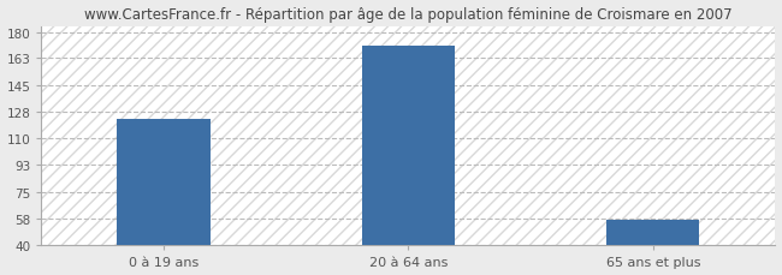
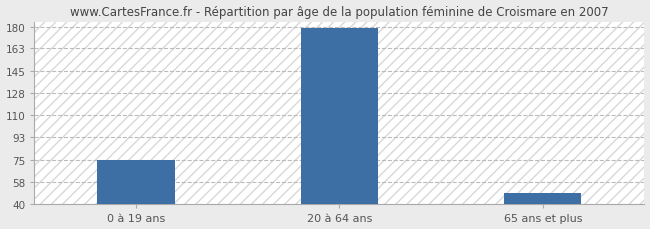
0 à 19 ans: 123 -> 75
20 à 64 ans: 171 -> 179
65 ans et plus: 57 -> 49
